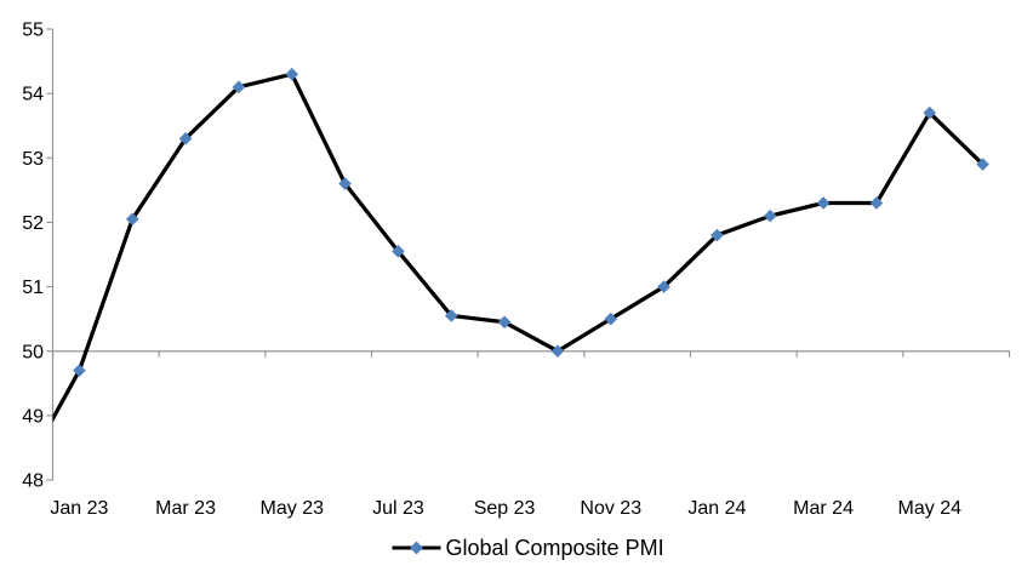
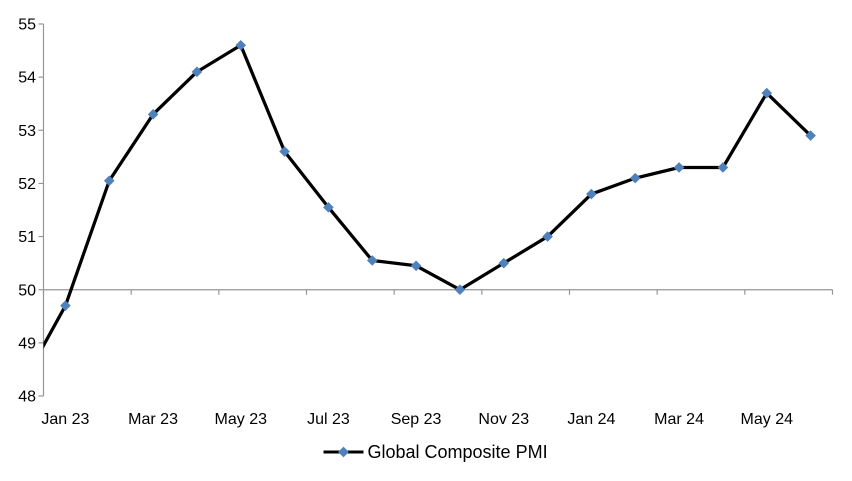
May 23: 54.3 -> 54.6
